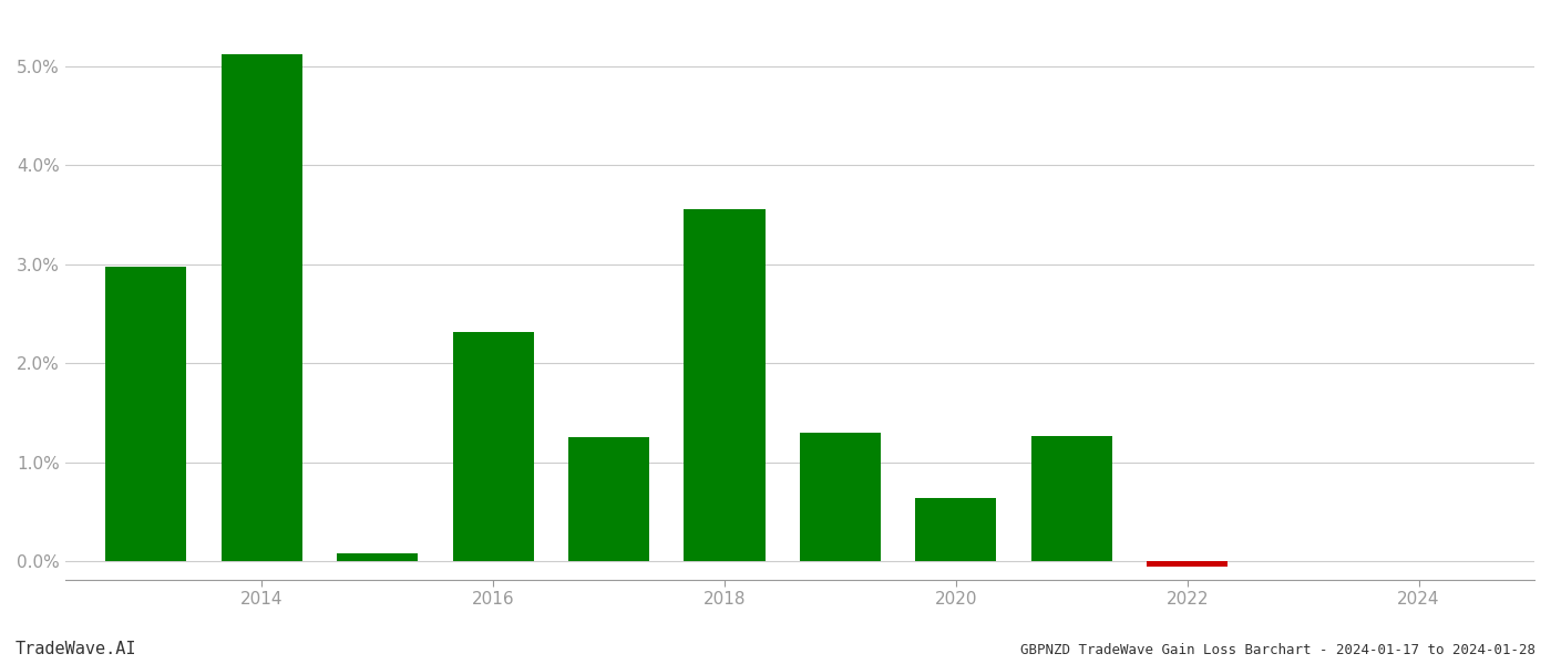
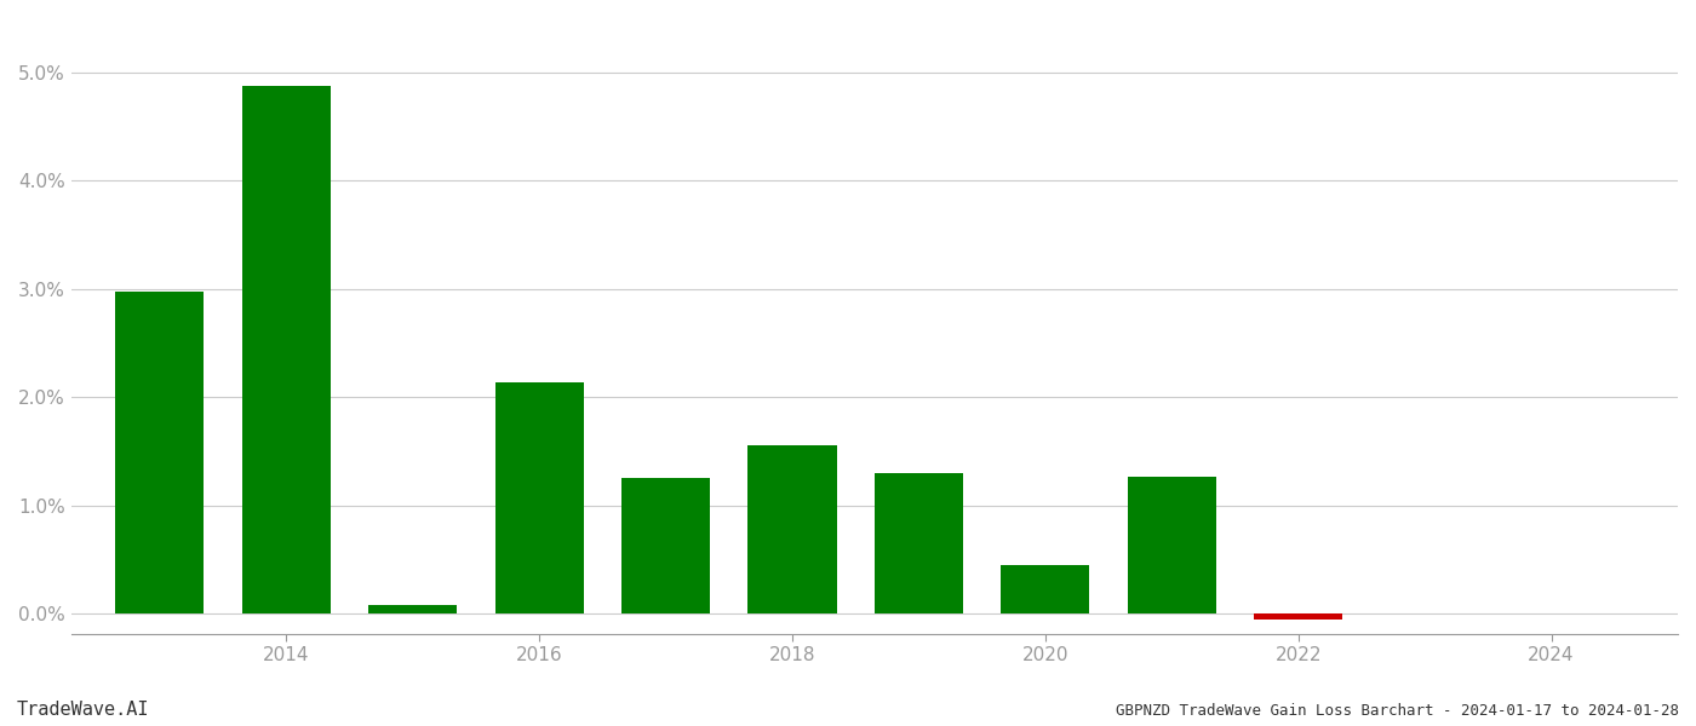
2014: 5.12% -> 4.88%
2016: 2.32% -> 2.14%
2018: 3.56% -> 1.55%
2020: 0.64% -> 0.46%
